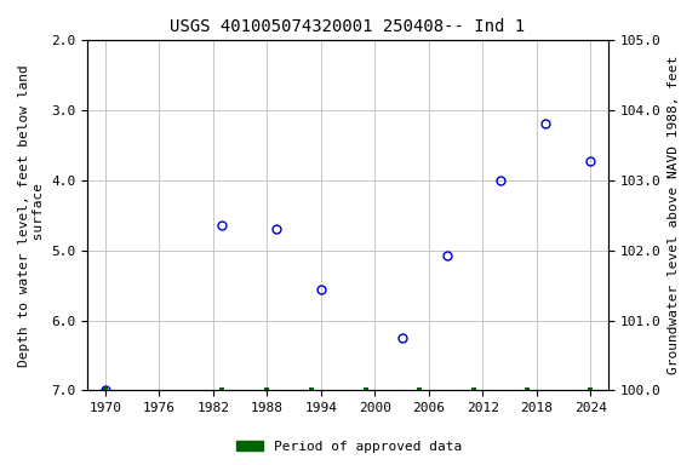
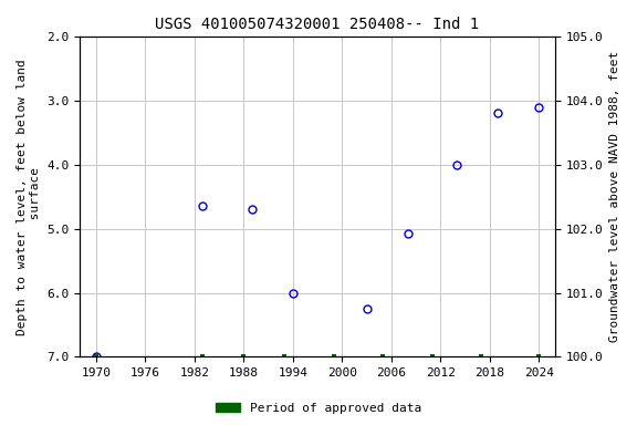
1994: 5.56 -> 6.00
2024: 3.72 -> 3.10
